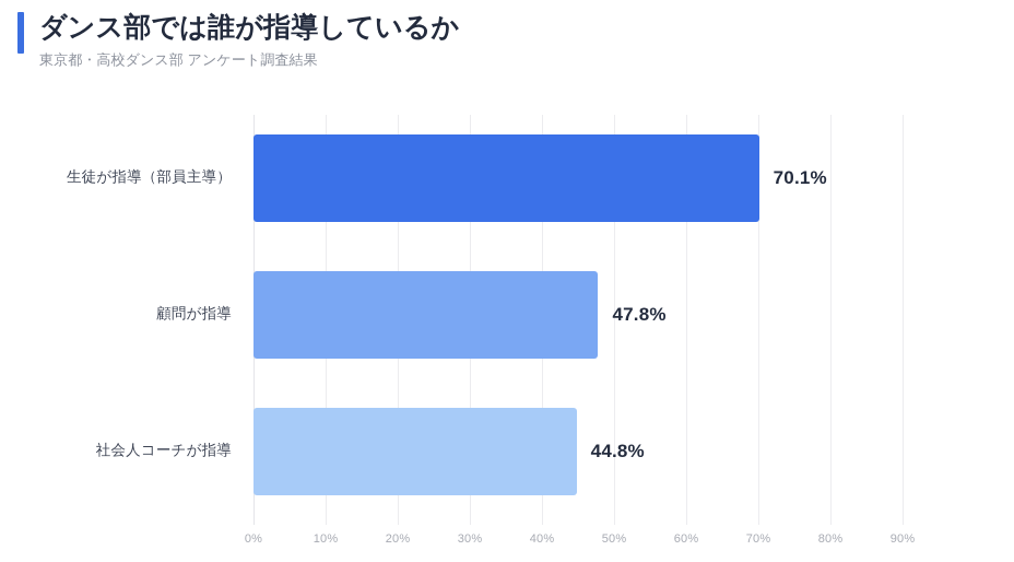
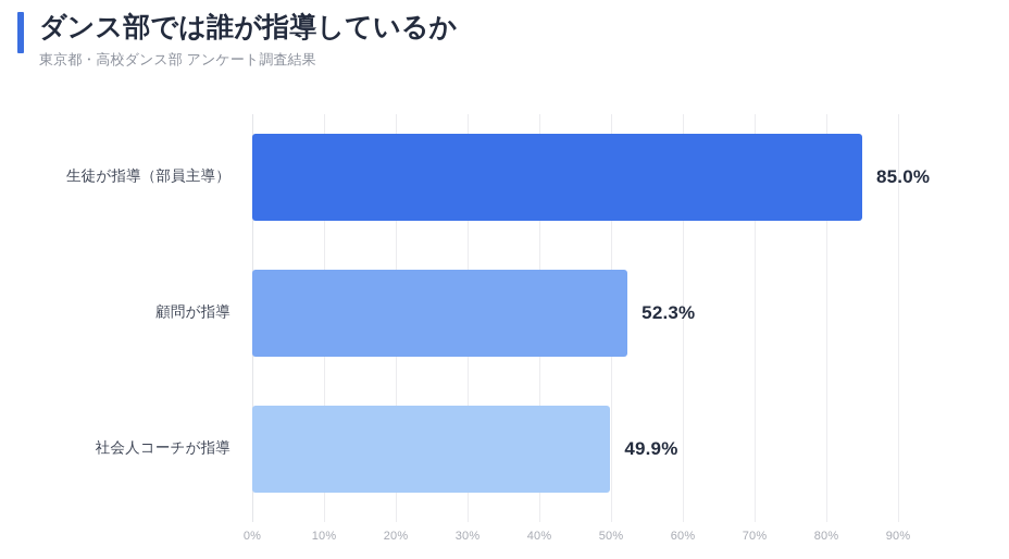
生徒が指導（部員主導）: 70.1% -> 85.0%
顧問が指導: 47.8% -> 52.3%
社会人コーチが指導: 44.8% -> 49.9%
